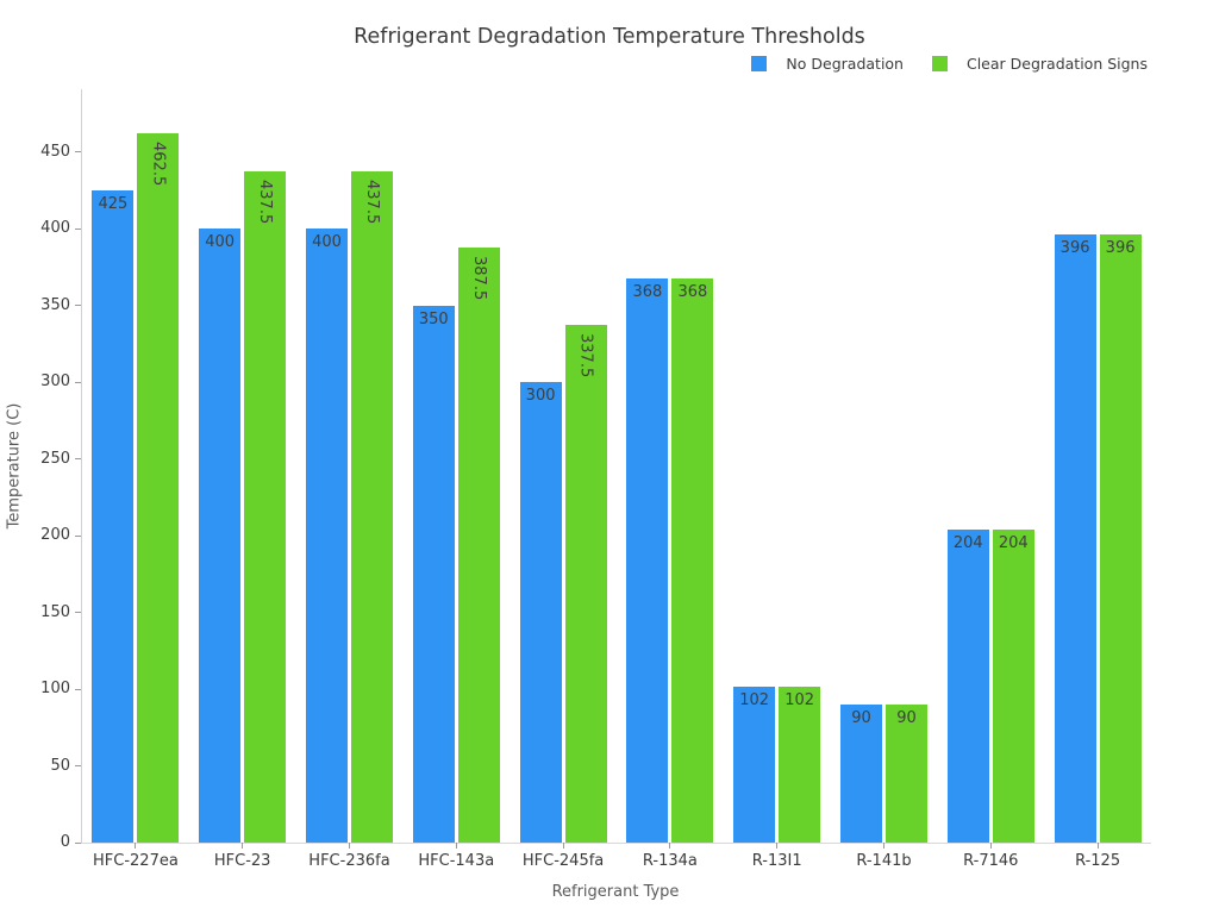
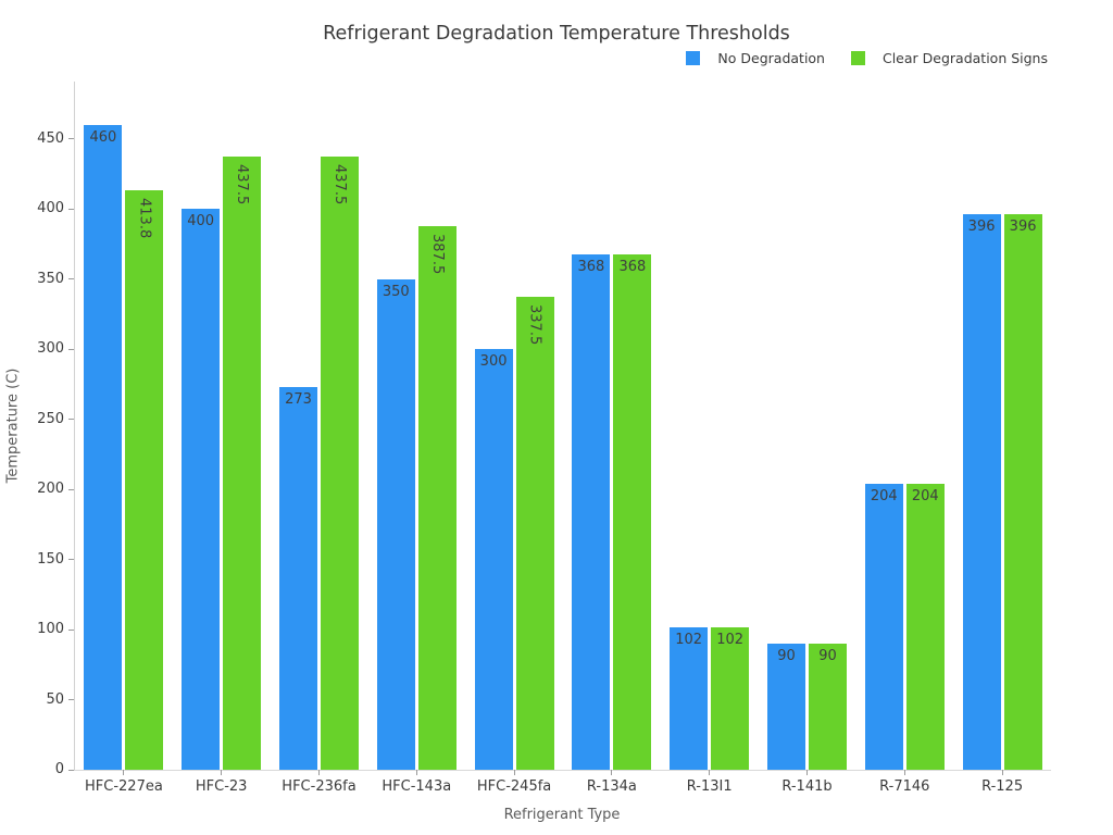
No Degradation/HFC-227ea: 425 -> 460
Clear Degradation Signs/HFC-227ea: 462.5 -> 413.8
No Degradation/HFC-236fa: 400 -> 273
